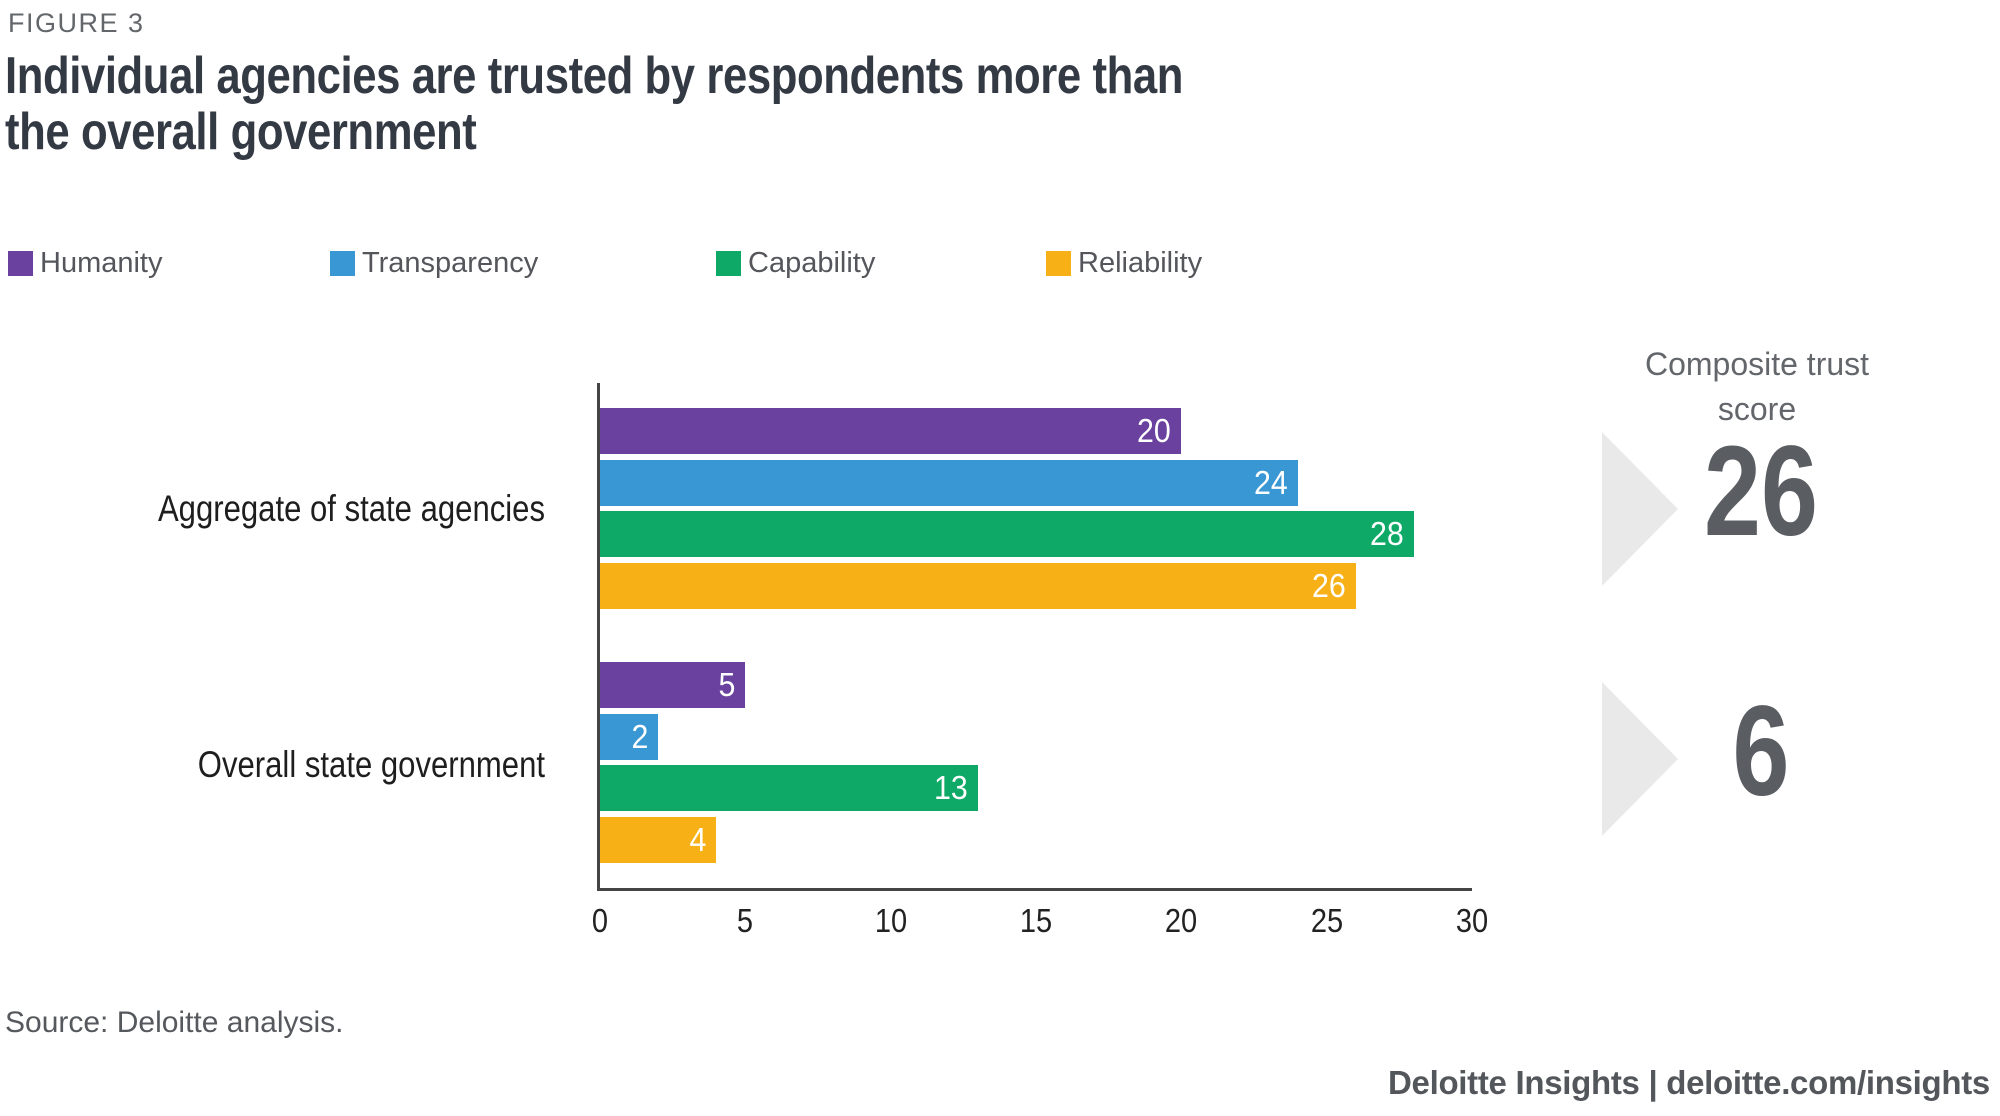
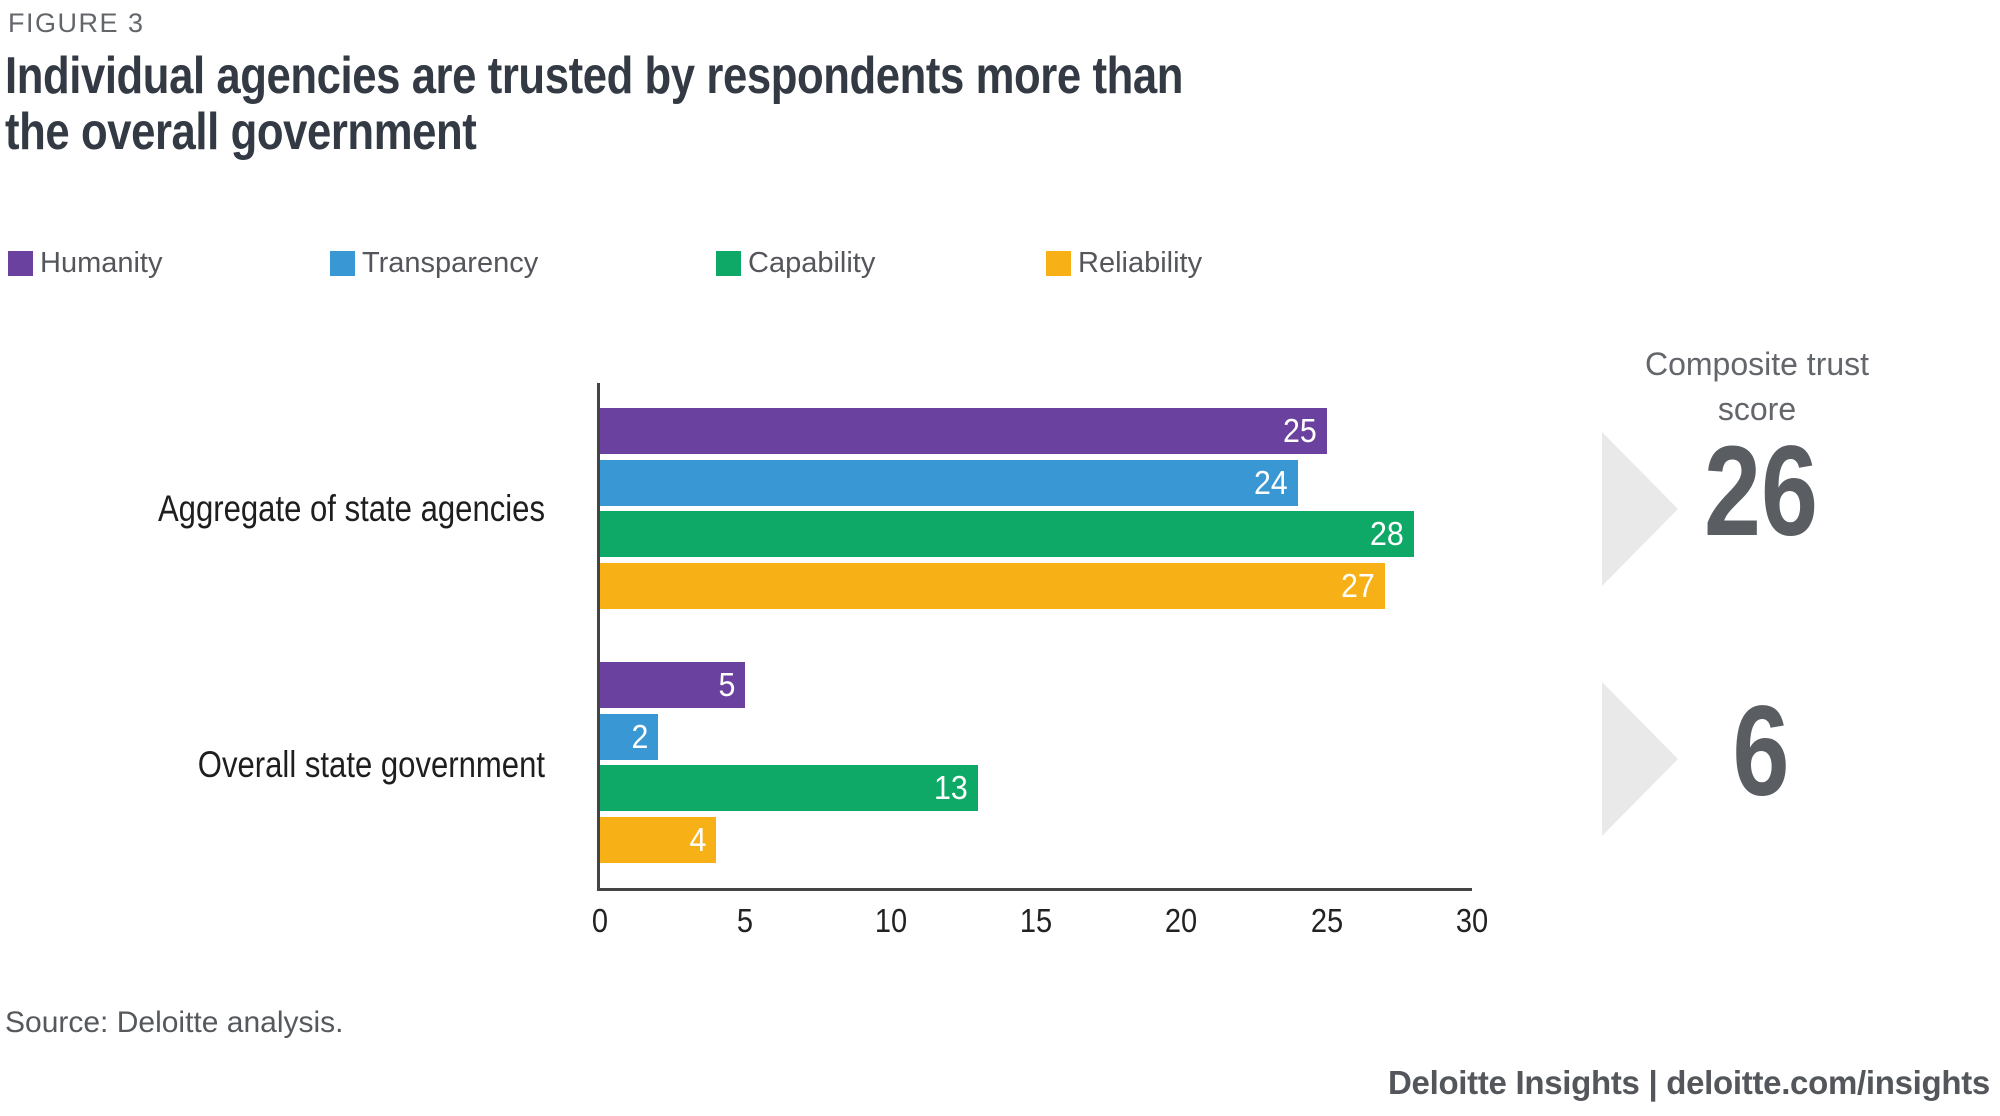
Humanity/Aggregate of state agencies: 20 -> 25
Reliability/Aggregate of state agencies: 26 -> 27
